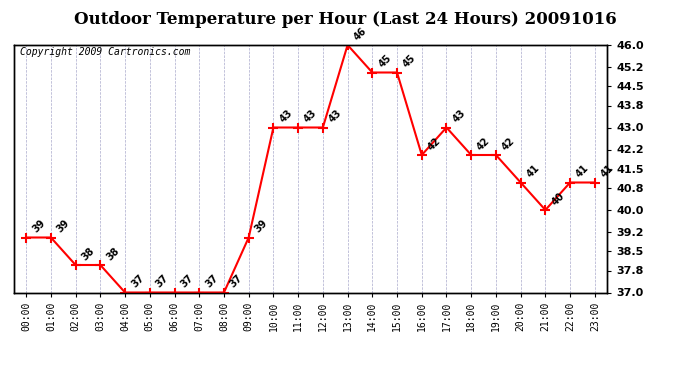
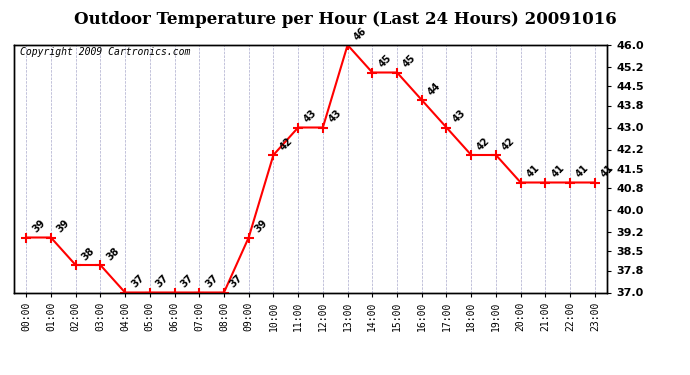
10:00: 43 -> 42
16:00: 42 -> 44
21:00: 40 -> 41
